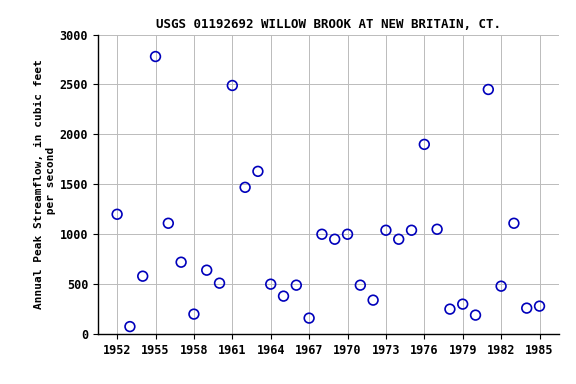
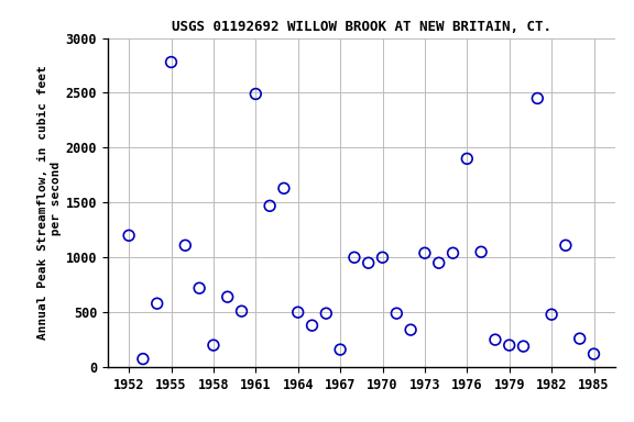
1979: 300 -> 200
1985: 280 -> 120
